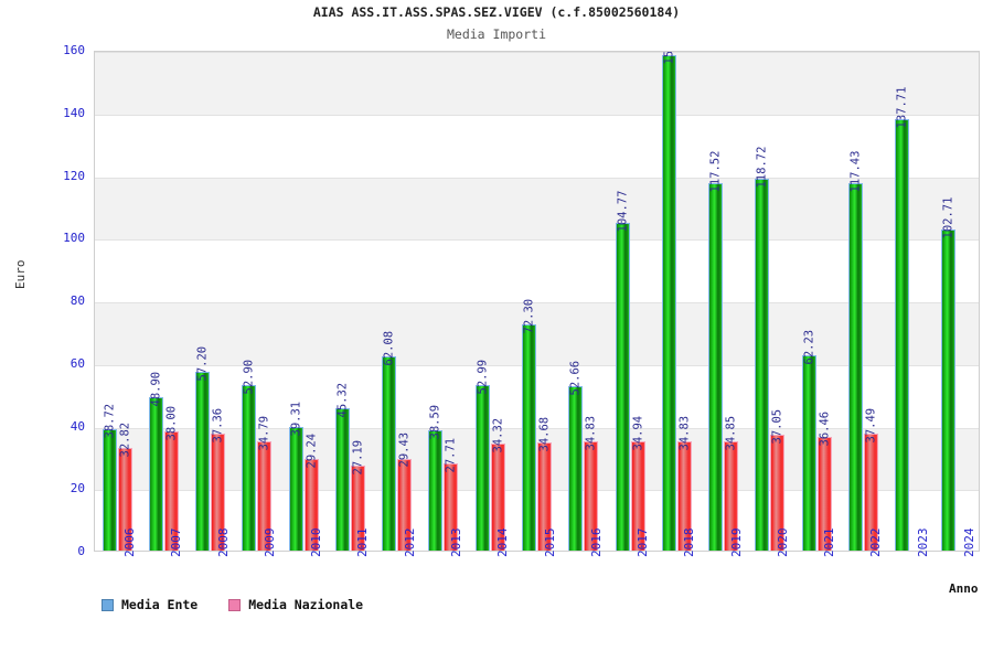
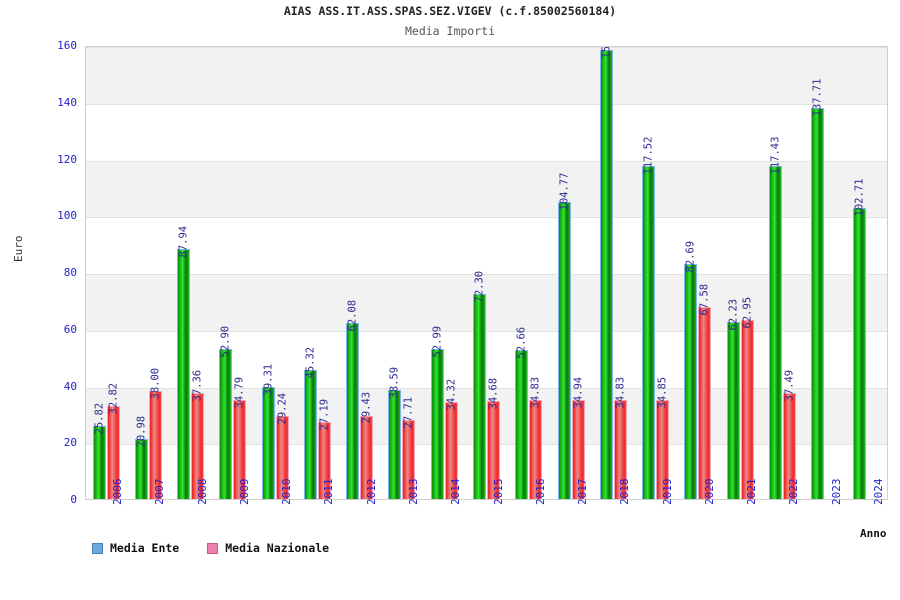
Media Ente/2006: 38.72 -> 25.82
Media Ente/2007: 48.90 -> 20.98
Media Ente/2008: 57.20 -> 87.94
Media Ente/2020: 118.72 -> 82.69
Media Nazionale/2020: 37.05 -> 67.58
Media Nazionale/2021: 36.46 -> 62.95
